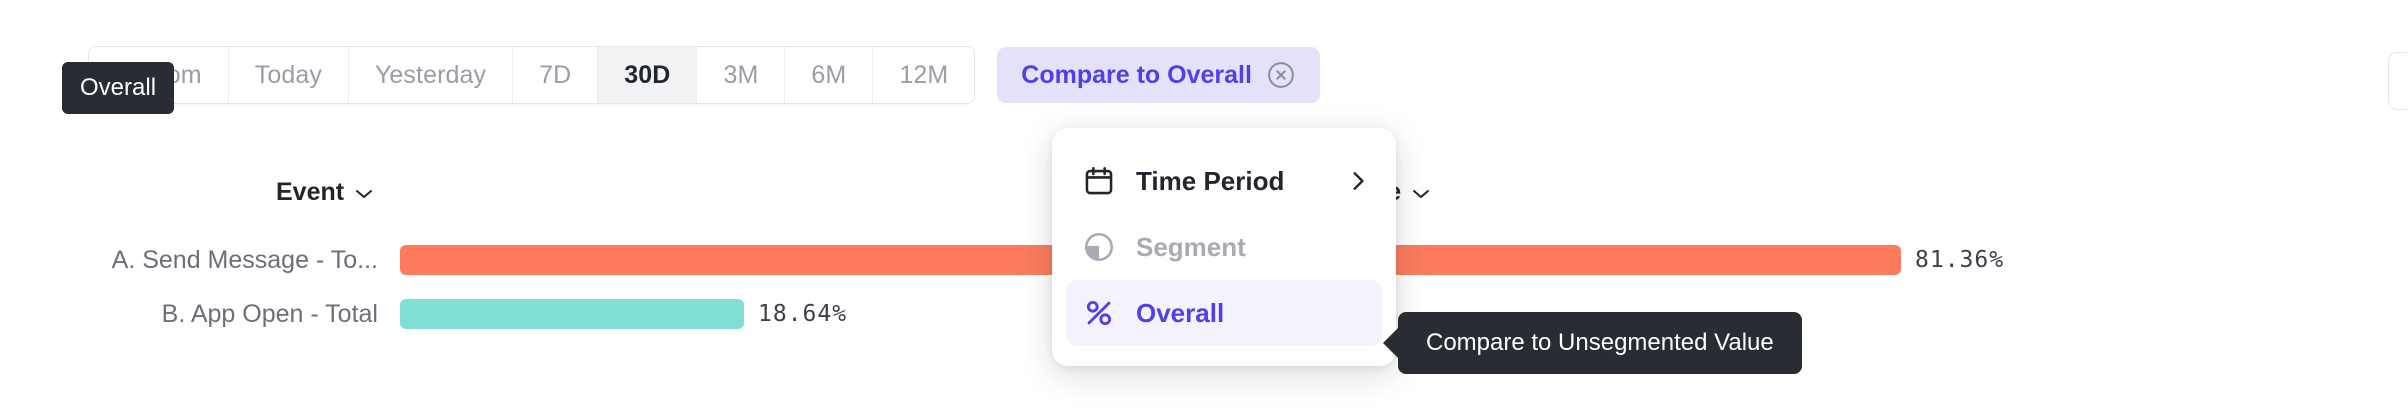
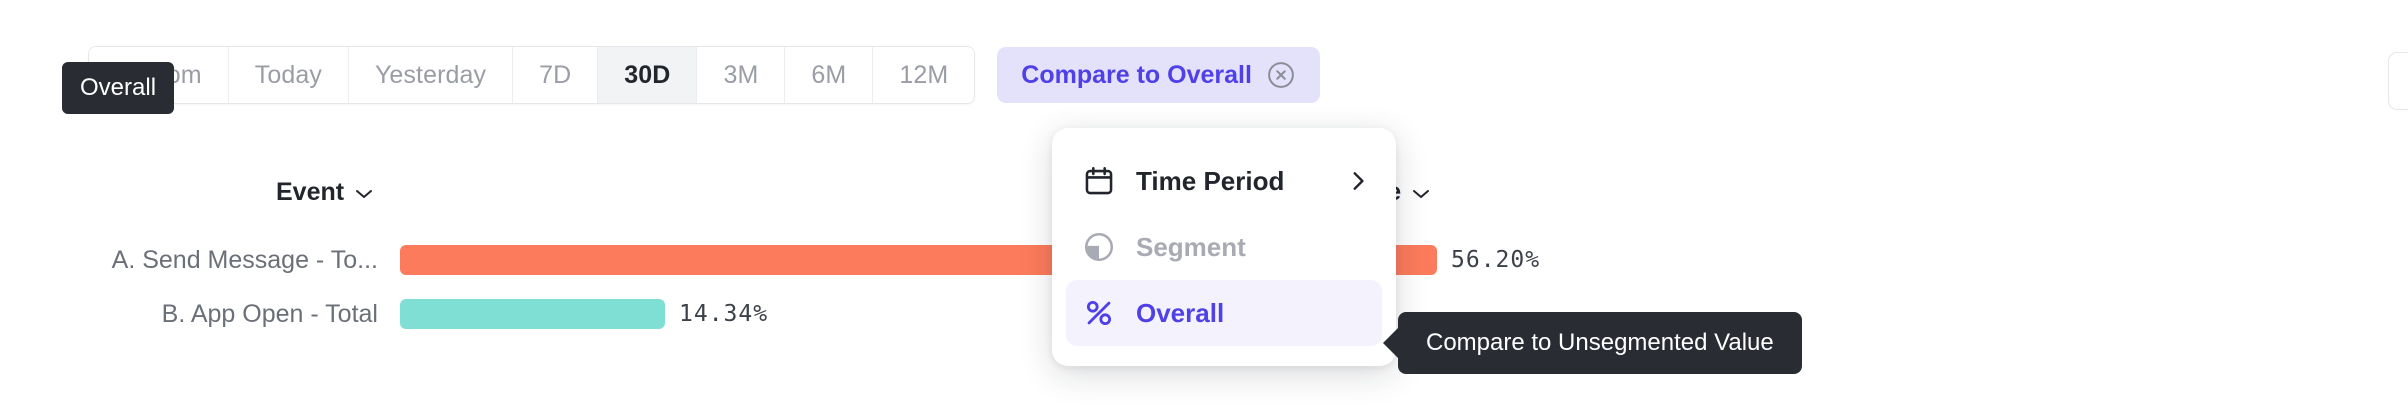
A. Send Message - To...: 81.36% -> 56.20%
B. App Open - Total: 18.64% -> 14.34%
